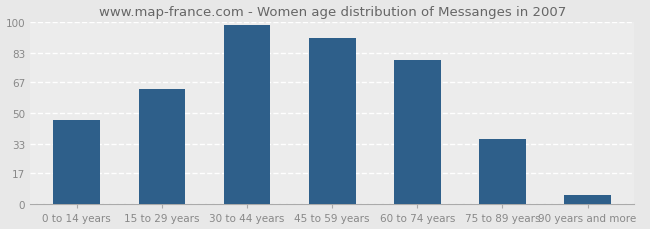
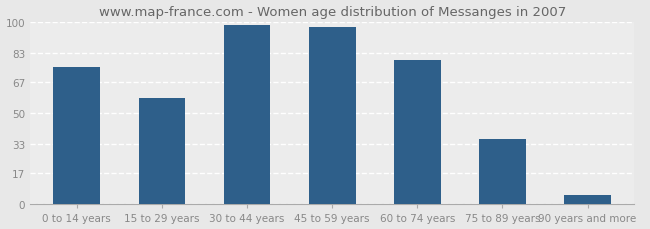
0 to 14 years: 46 -> 75
15 to 29 years: 63 -> 58
45 to 59 years: 91 -> 97
